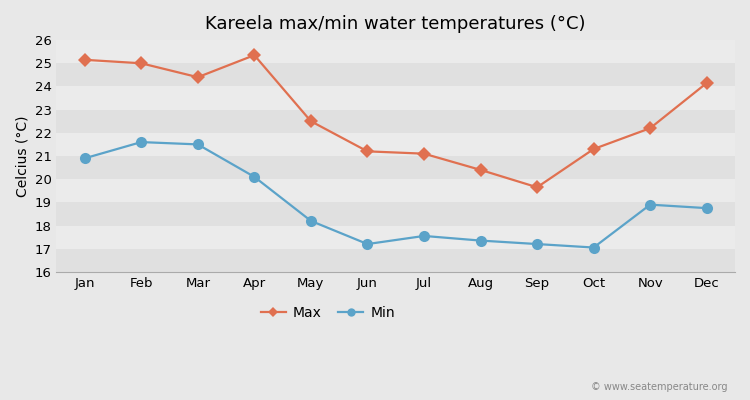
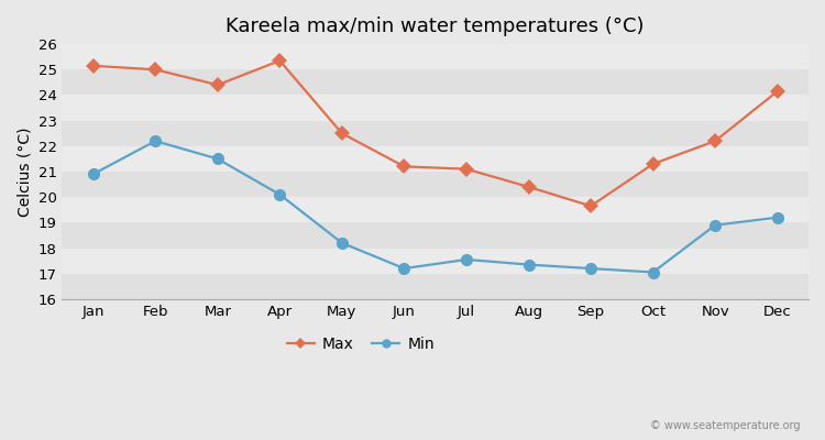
Min/Feb: 21.60 -> 22.20
Min/Dec: 18.75 -> 19.20
